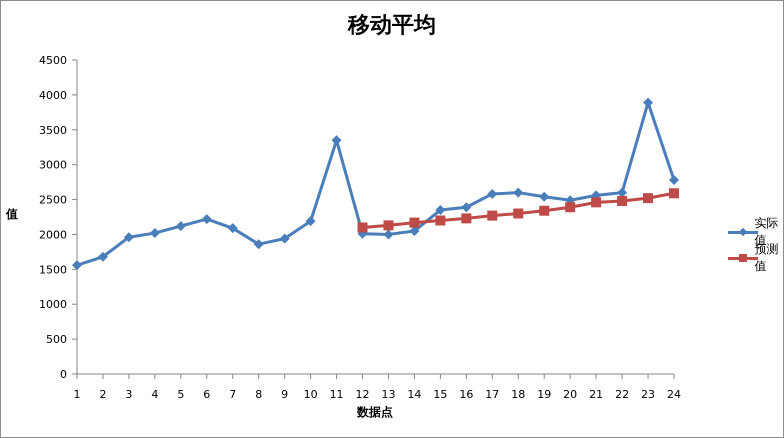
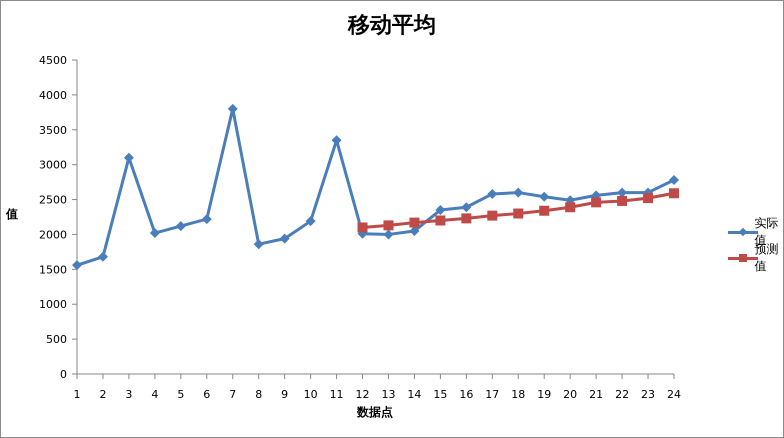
实际值/3: 2000 -> 3100
实际值/7: 2100 -> 3800
实际值/23: 3900 -> 2600
